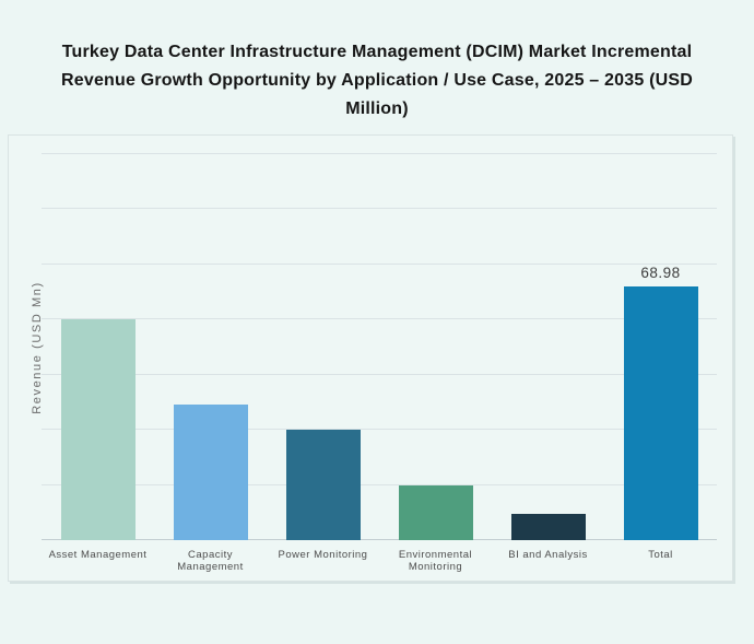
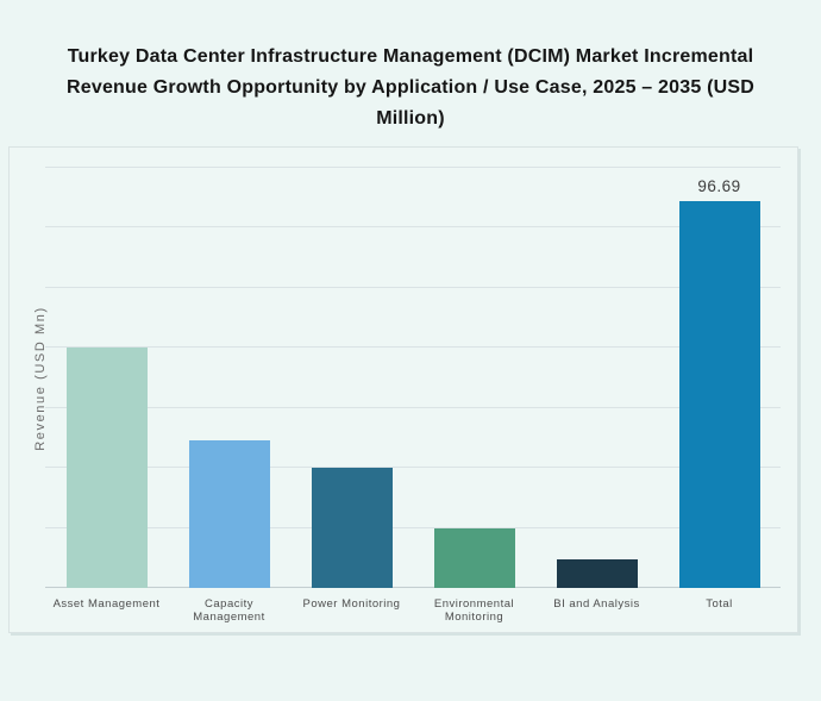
Total: 68.98 -> 96.69
